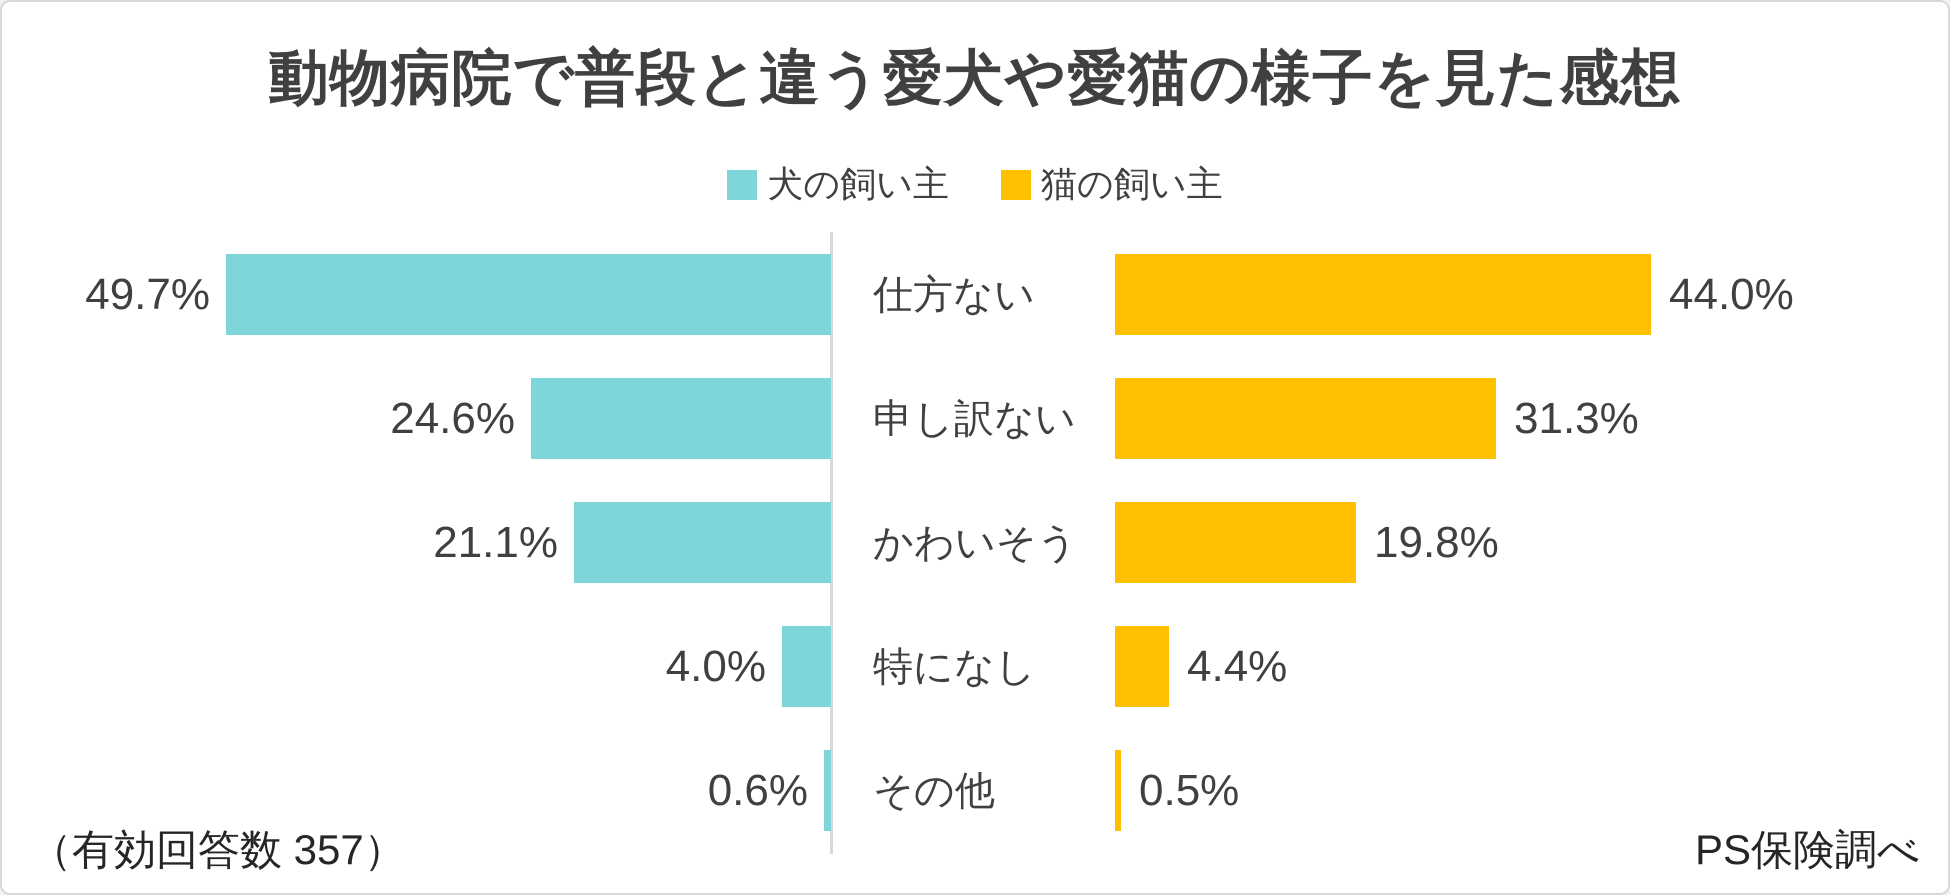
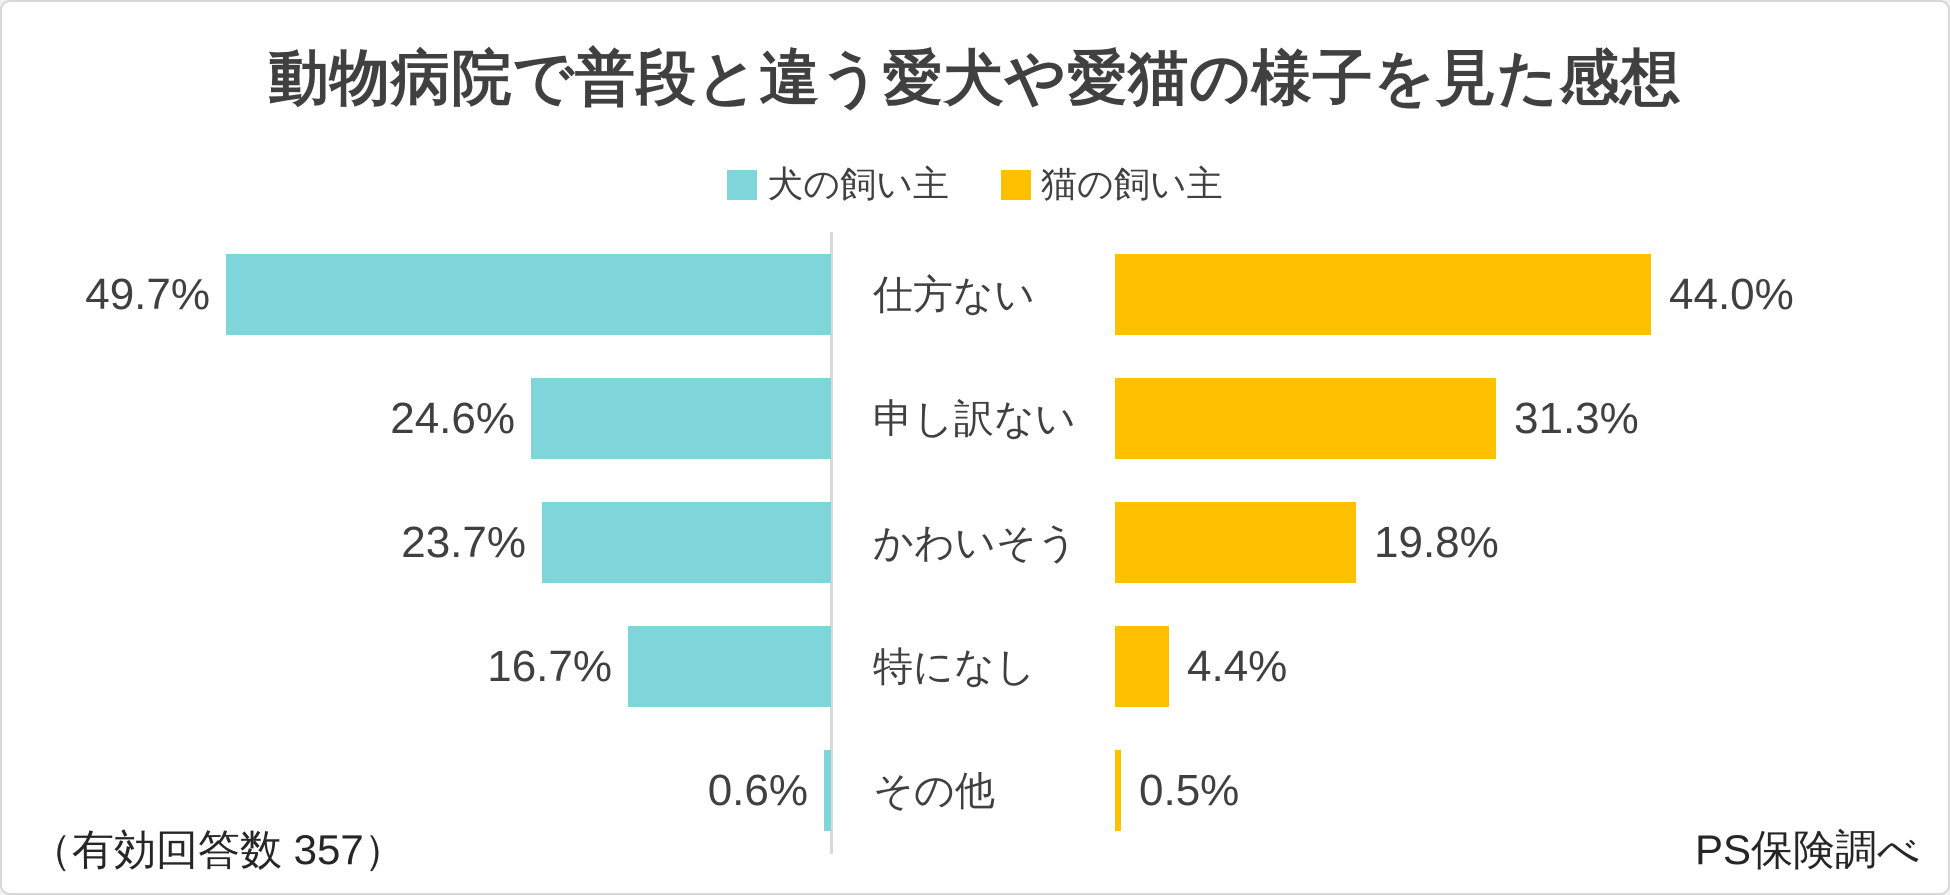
犬の飼い主/かわいそう: 21.1% -> 23.7%
犬の飼い主/特になし: 4.0% -> 16.7%
